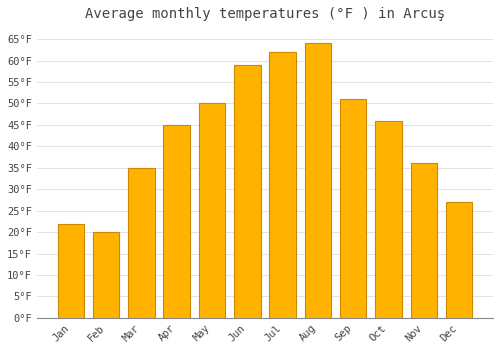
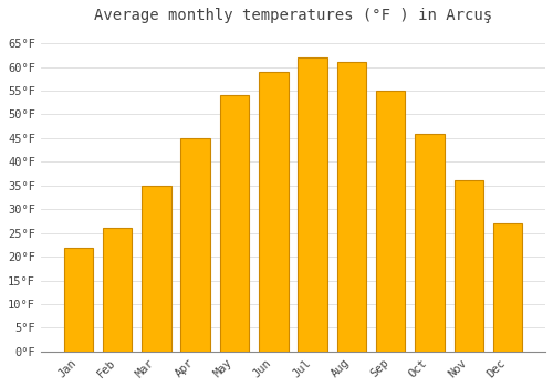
Feb: 20°F -> 26°F
May: 50°F -> 54°F
Aug: 64°F -> 61°F
Sep: 51°F -> 55°F
